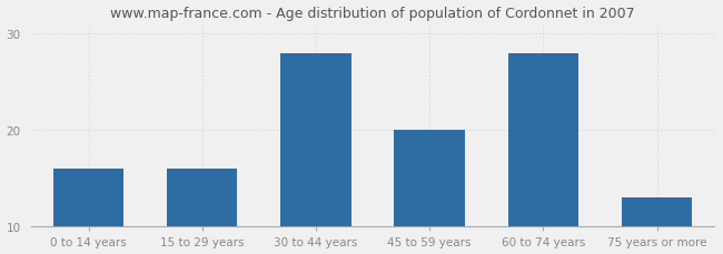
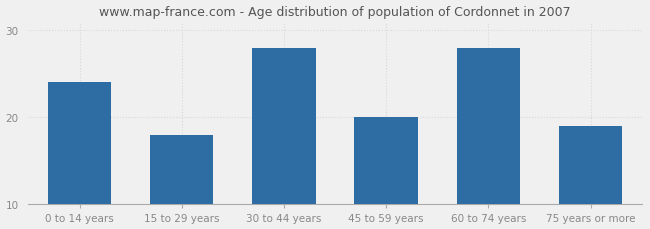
0 to 14 years: 16 -> 24
15 to 29 years: 16 -> 18
75 years or more: 13 -> 19
